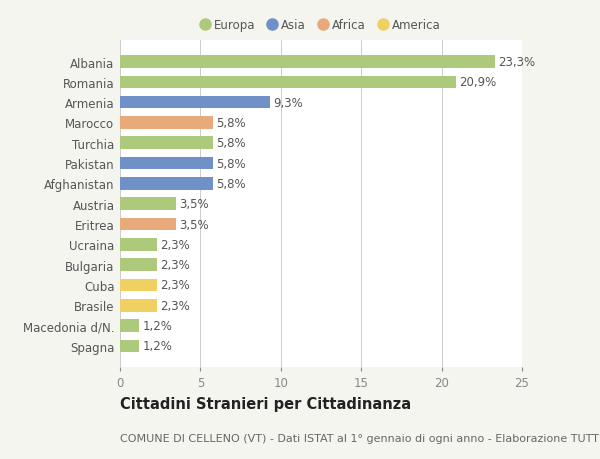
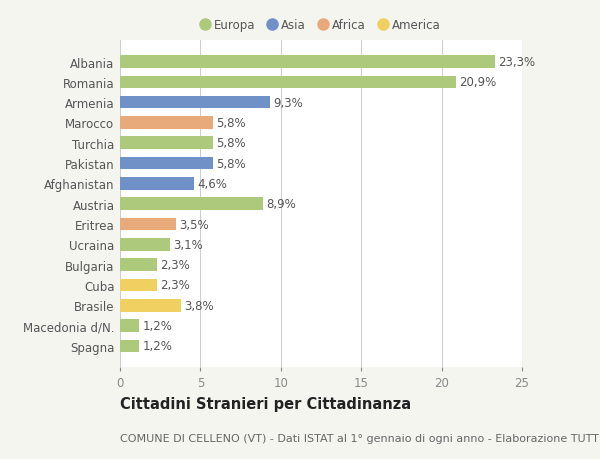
Afghanistan: 5,8% -> 4,6%
Austria: 3,5% -> 8,9%
Ucraina: 2,3% -> 3,1%
Brasile: 2,3% -> 3,8%
